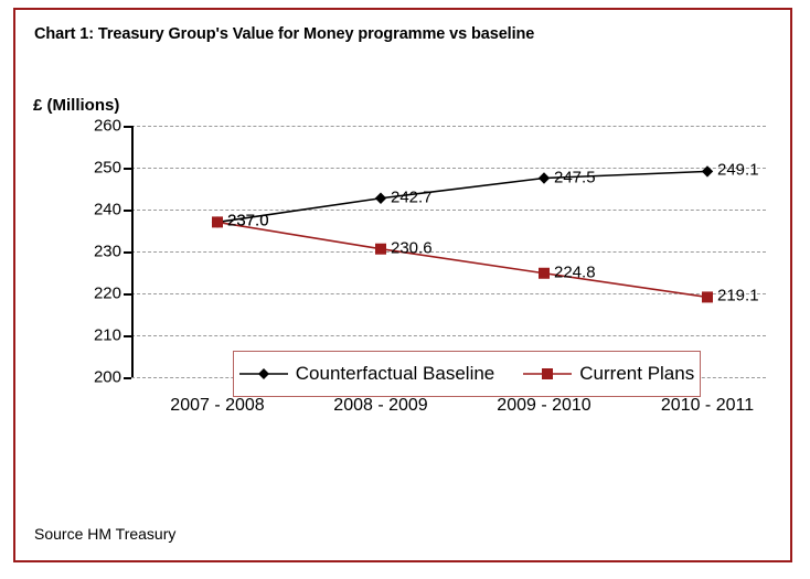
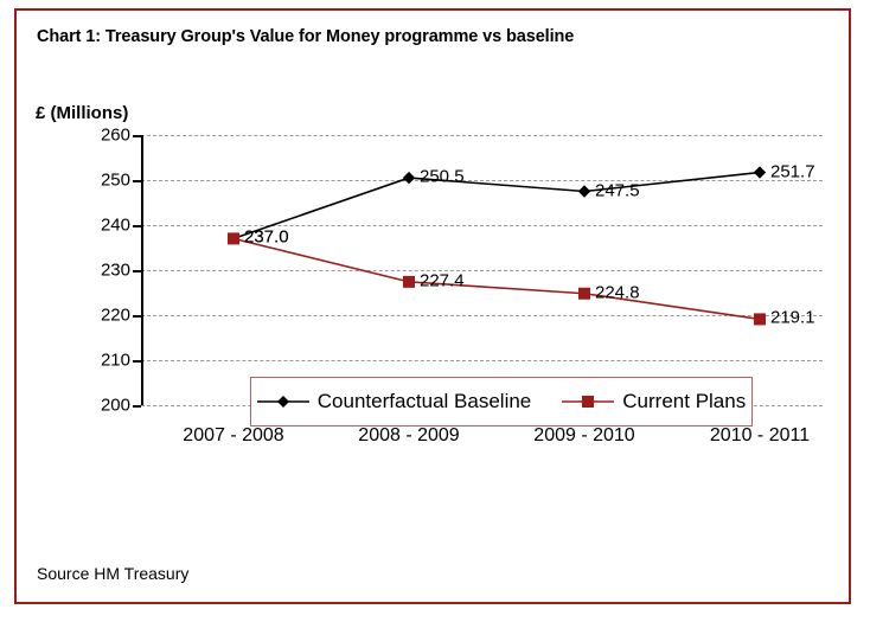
Counterfactual Baseline/2008 - 2009: 242.7 -> 250.5
Current Plans/2008 - 2009: 230.6 -> 227.4
Counterfactual Baseline/2010 - 2011: 249.1 -> 251.7
